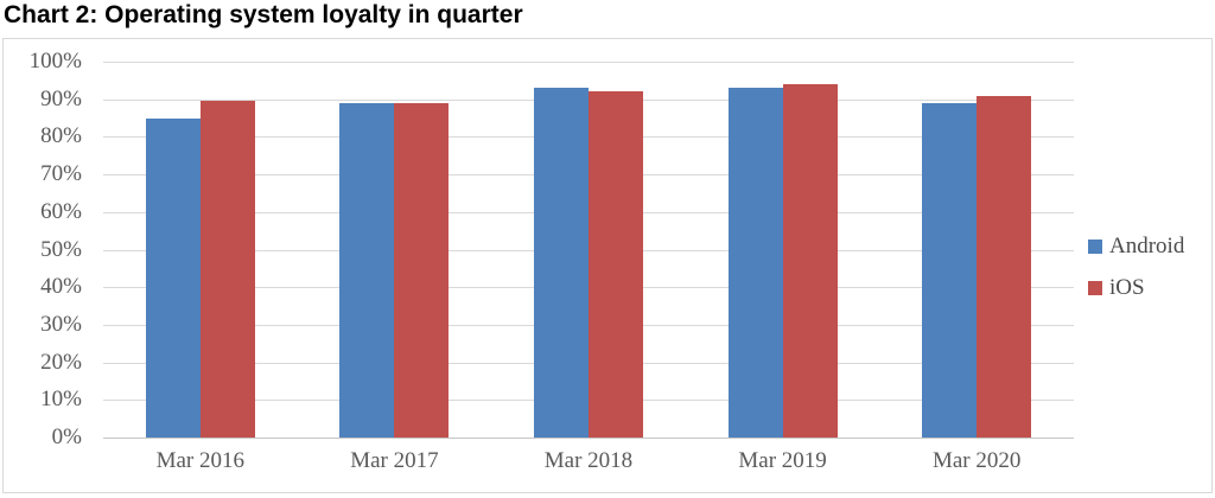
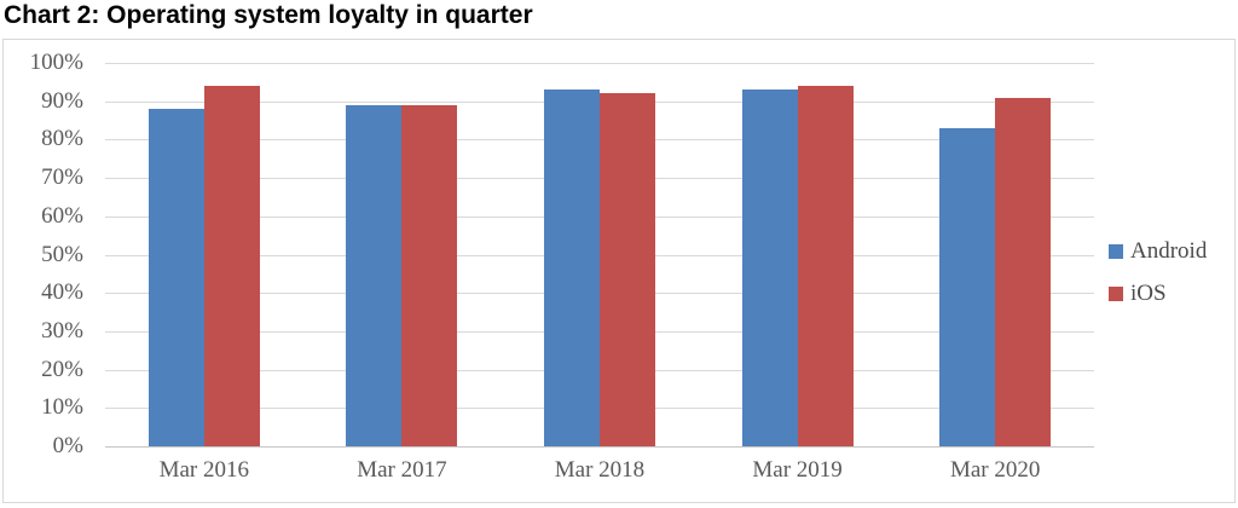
Android/Mar 2016: 85% -> 88%
iOS/Mar 2016: 90% -> 94%
Android/Mar 2020: 89% -> 83%
